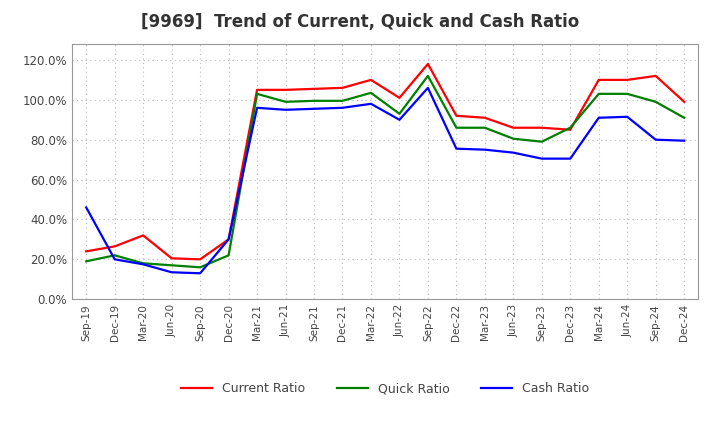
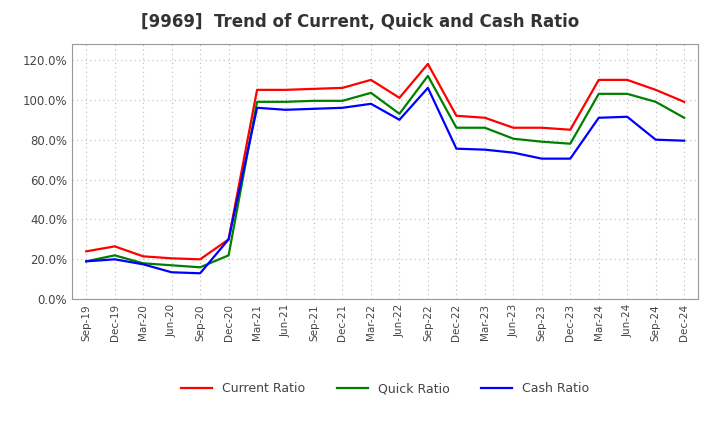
Cash Ratio/Sep-19: 46% -> 19%
Current Ratio/Mar-20: 32% -> 22%
Quick Ratio/Mar-21: 103% -> 99%
Quick Ratio/Dec-23: 86% -> 78%
Current Ratio/Sep-24: 112% -> 105%
